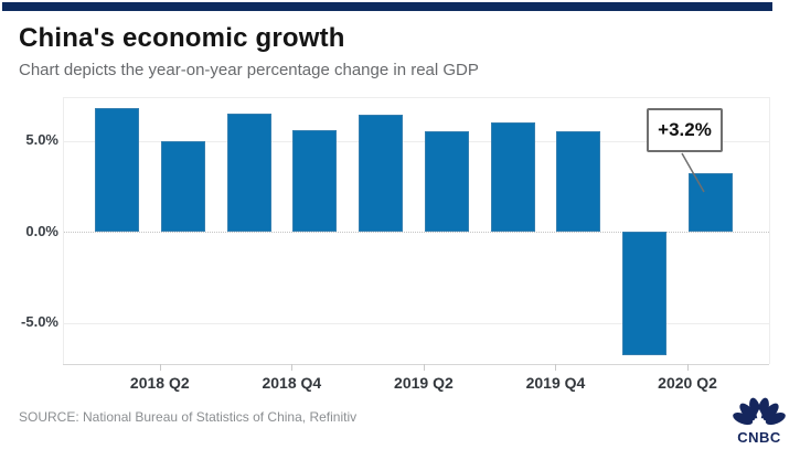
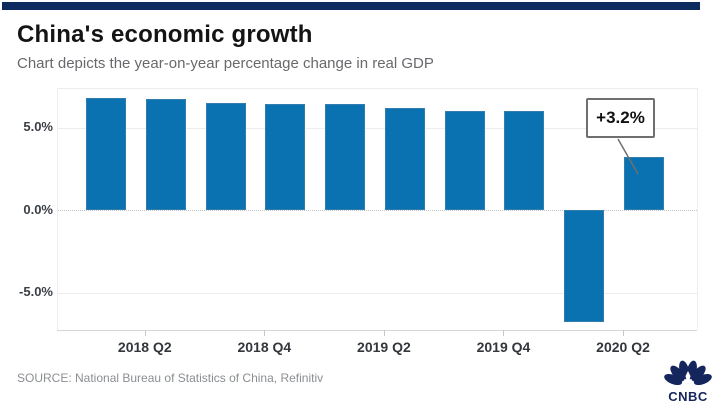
2018 Q2: 5.0% -> 6.7%
2018 Q4: 5.6% -> 6.4%
2019 Q2: 5.5% -> 6.2%
2019 Q4: 5.5% -> 6.0%
